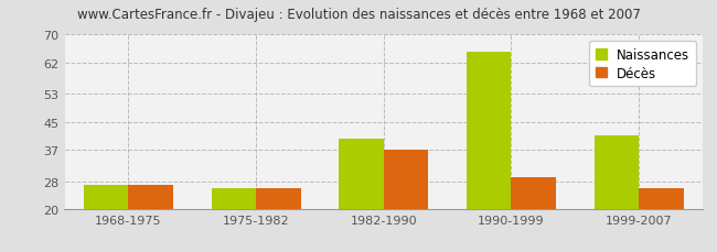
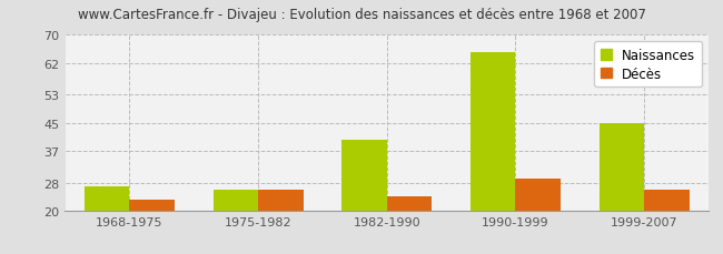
Décès/1968-1975: 27 -> 23
Décès/1982-1990: 37 -> 24
Naissances/1999-2007: 41 -> 45
